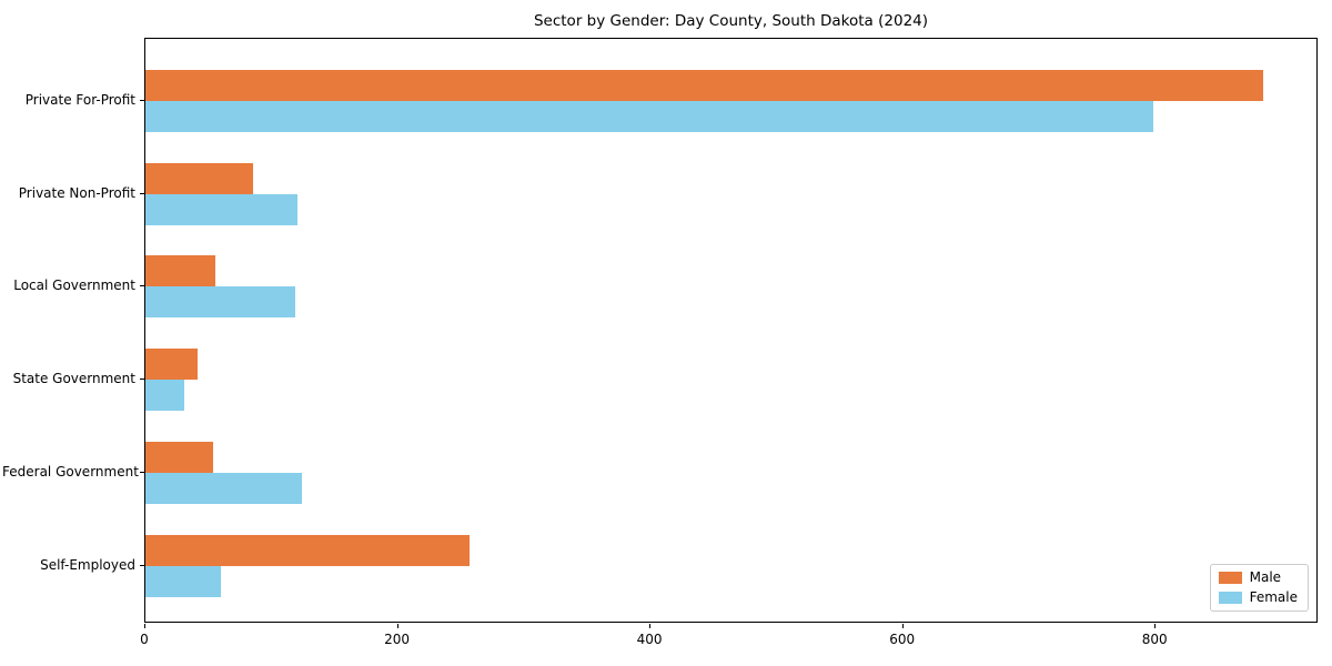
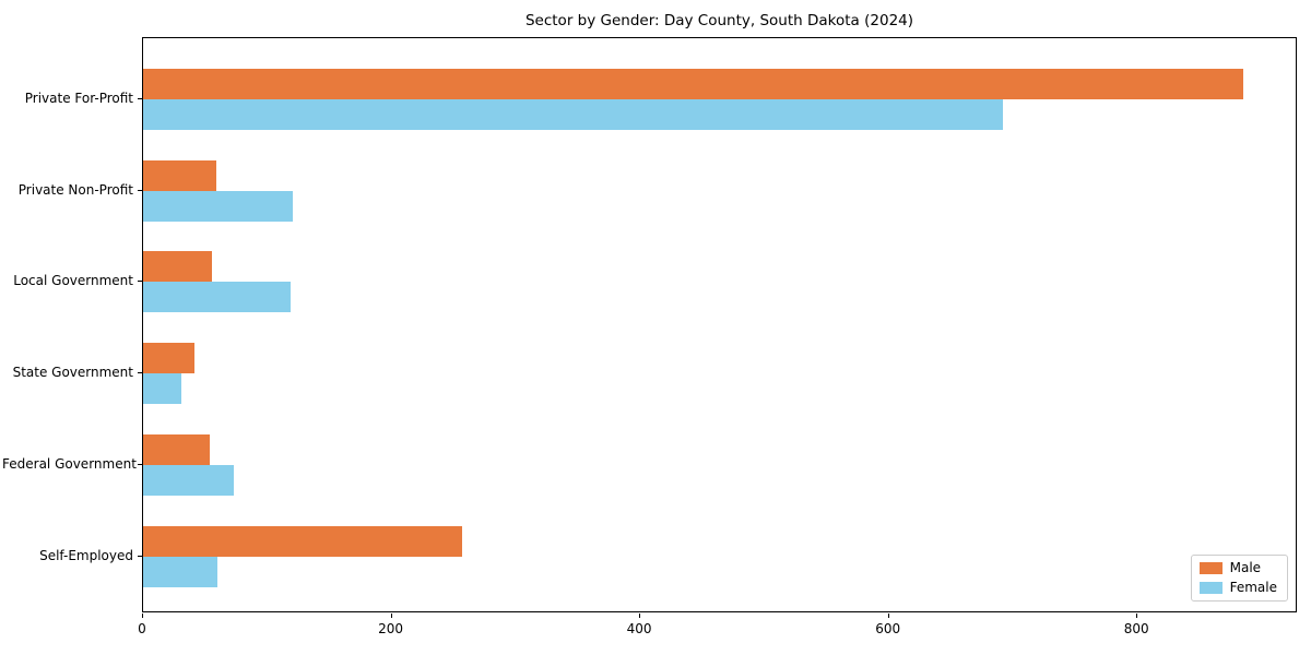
Female/Private For-Profit: 798 -> 692
Male/Private Non-Profit: 85 -> 59
Female/Federal Government: 124 -> 73
